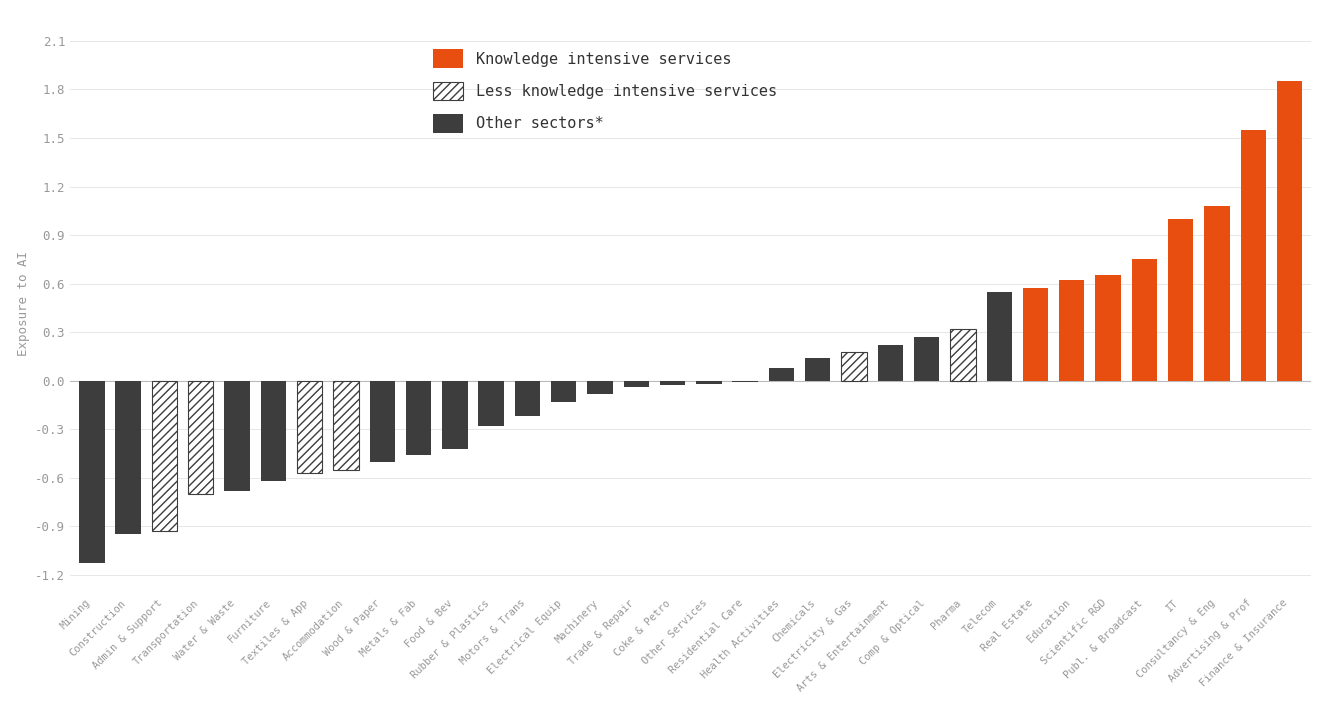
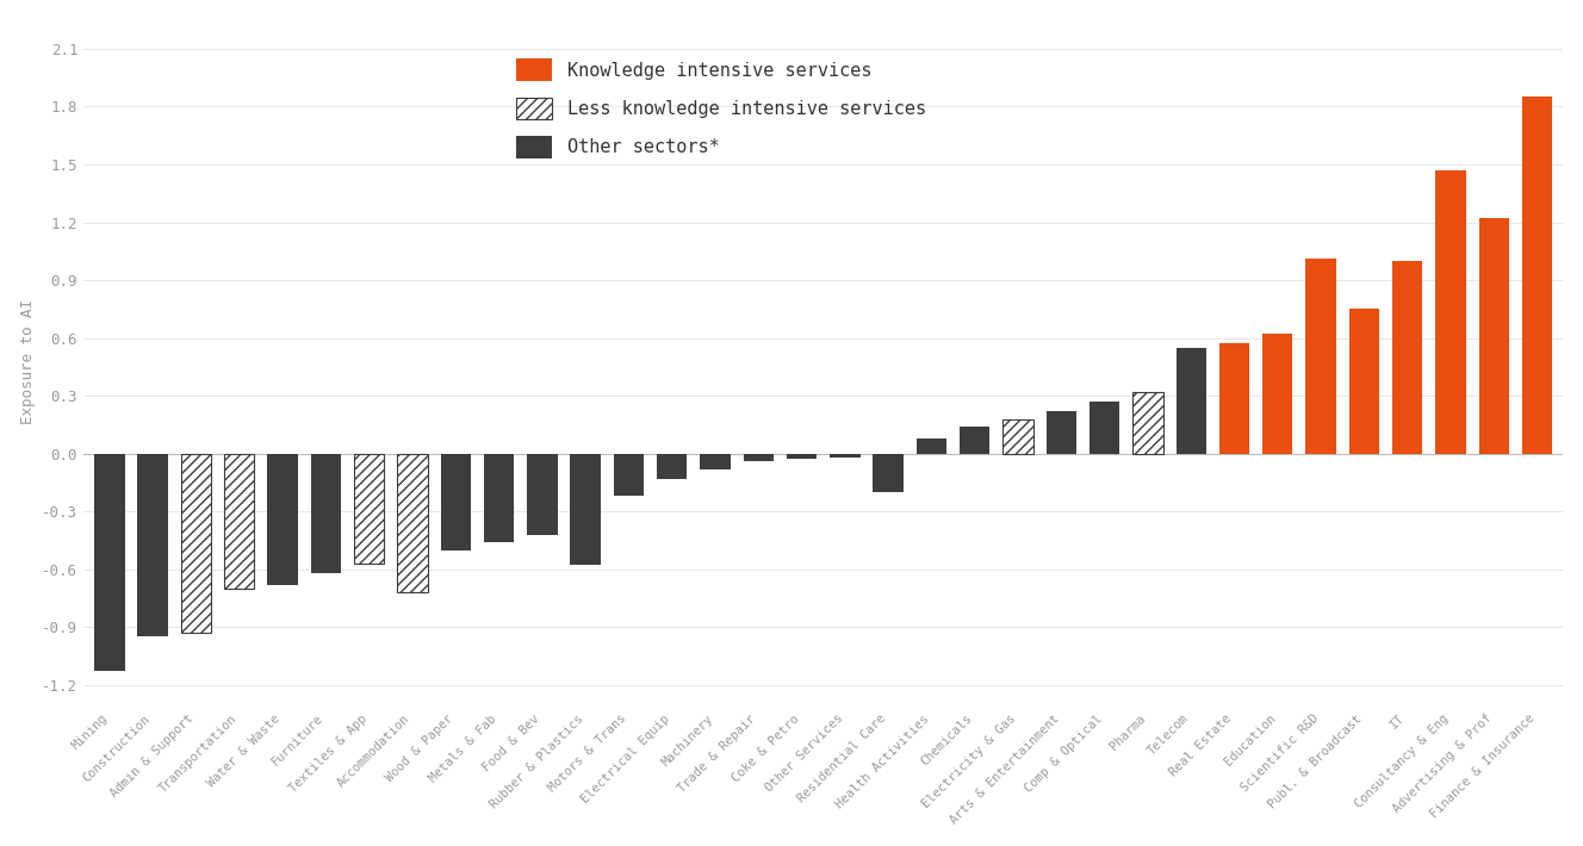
Accommodation: -0.55 -> -0.72
Rubber & Plastics: -0.28 -> -0.58
Residential Care: -0.01 -> -0.20
Scientific R&D: 0.65 -> 1.01
Consultancy & Eng: 1.08 -> 1.47
Advertising & Prof: 1.55 -> 1.22
